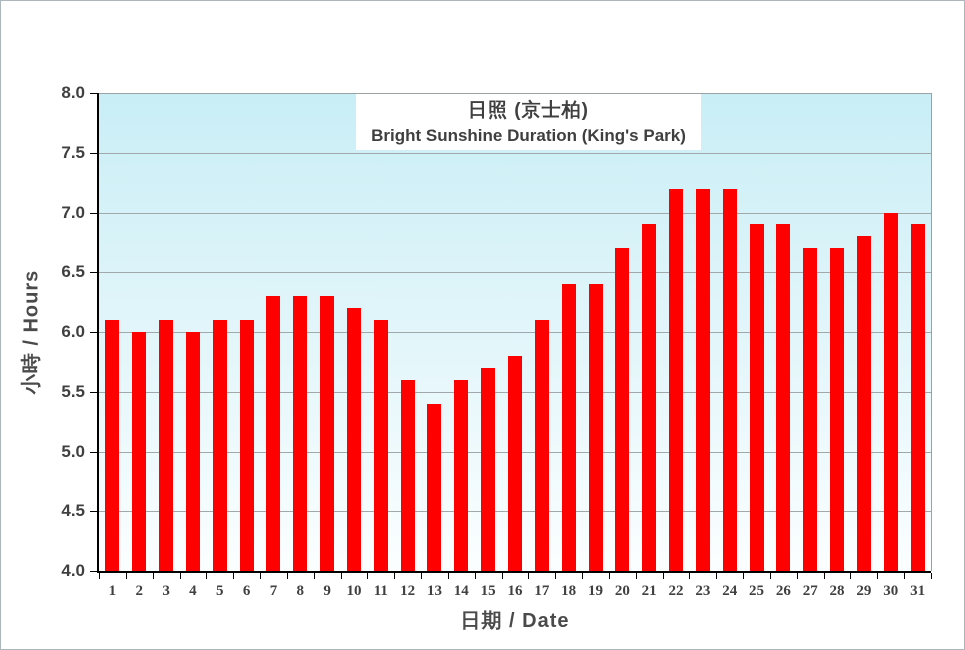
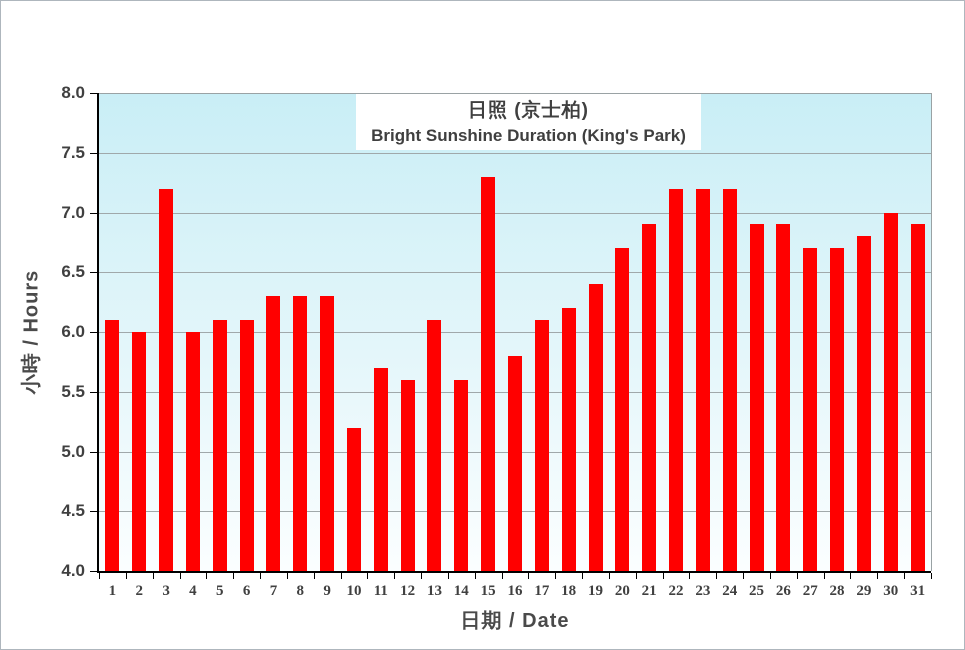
3: 6.1 -> 7.2
10: 6.2 -> 5.2
11: 6.1 -> 5.7
13: 5.4 -> 6.1
15: 5.7 -> 7.3
18: 6.4 -> 6.2
